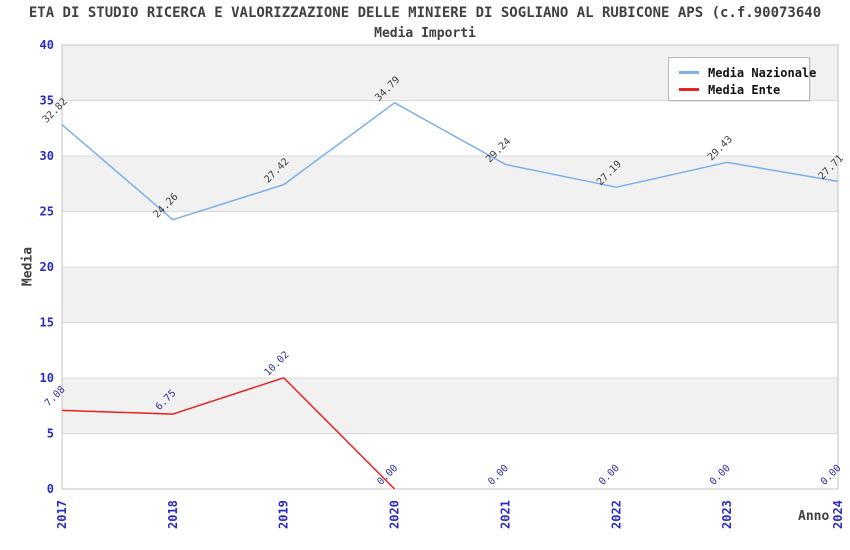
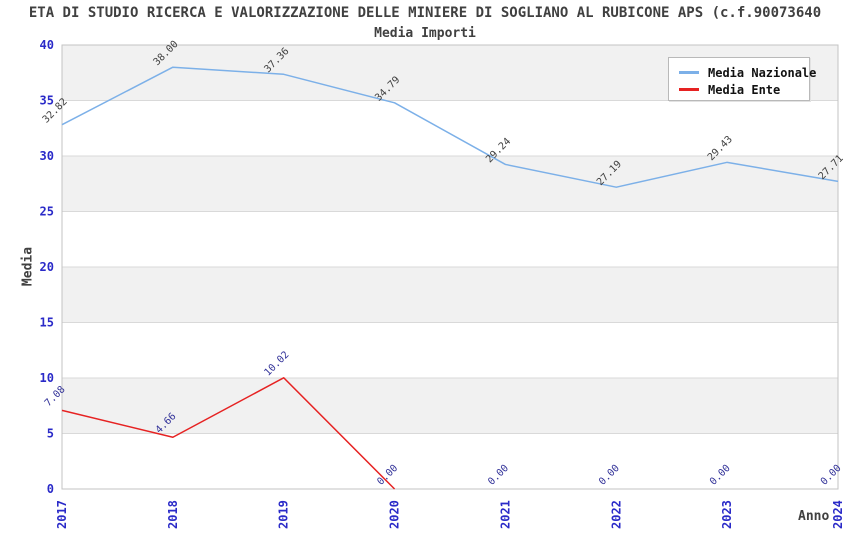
Media Nazionale/2018: 24.26 -> 38.00
Media Ente/2018: 6.75 -> 4.66
Media Nazionale/2019: 27.42 -> 37.36
